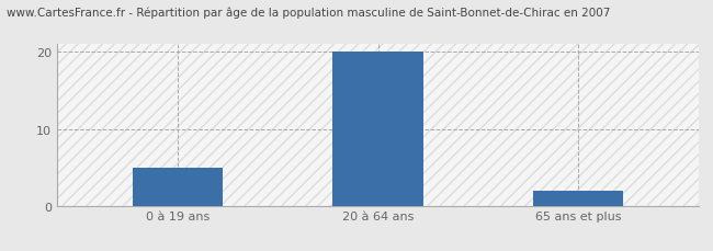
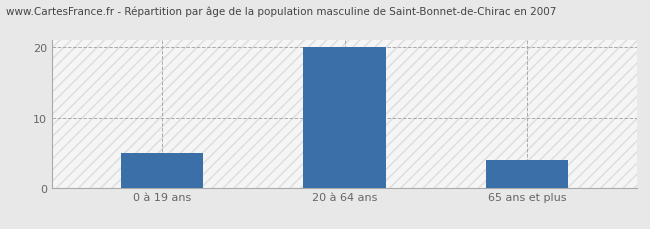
65 ans et plus: 2 -> 4
